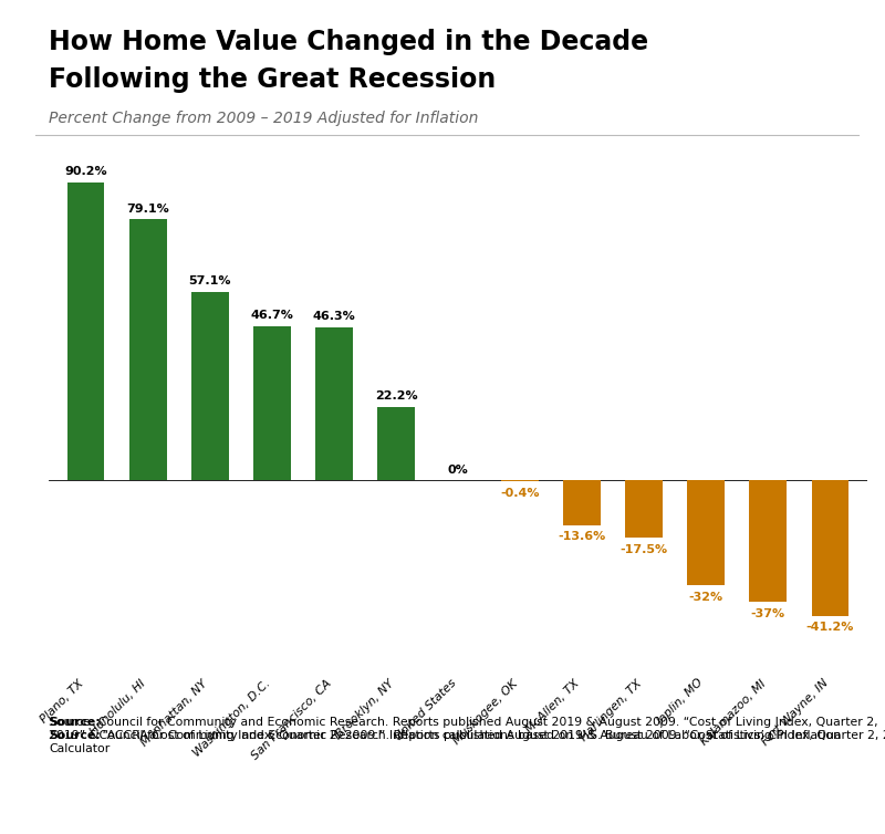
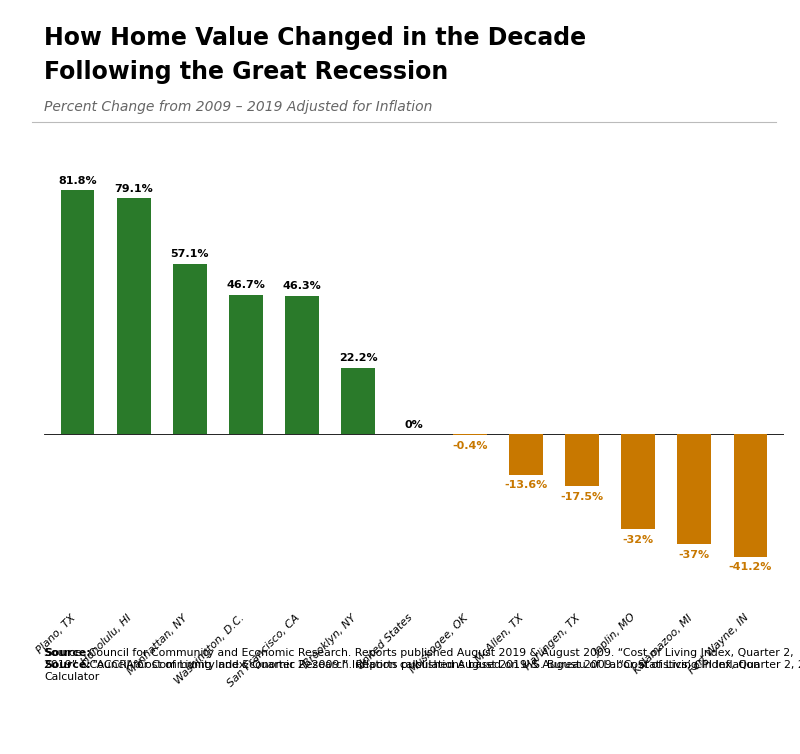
Plano, TX: 90.2% -> 81.8%
